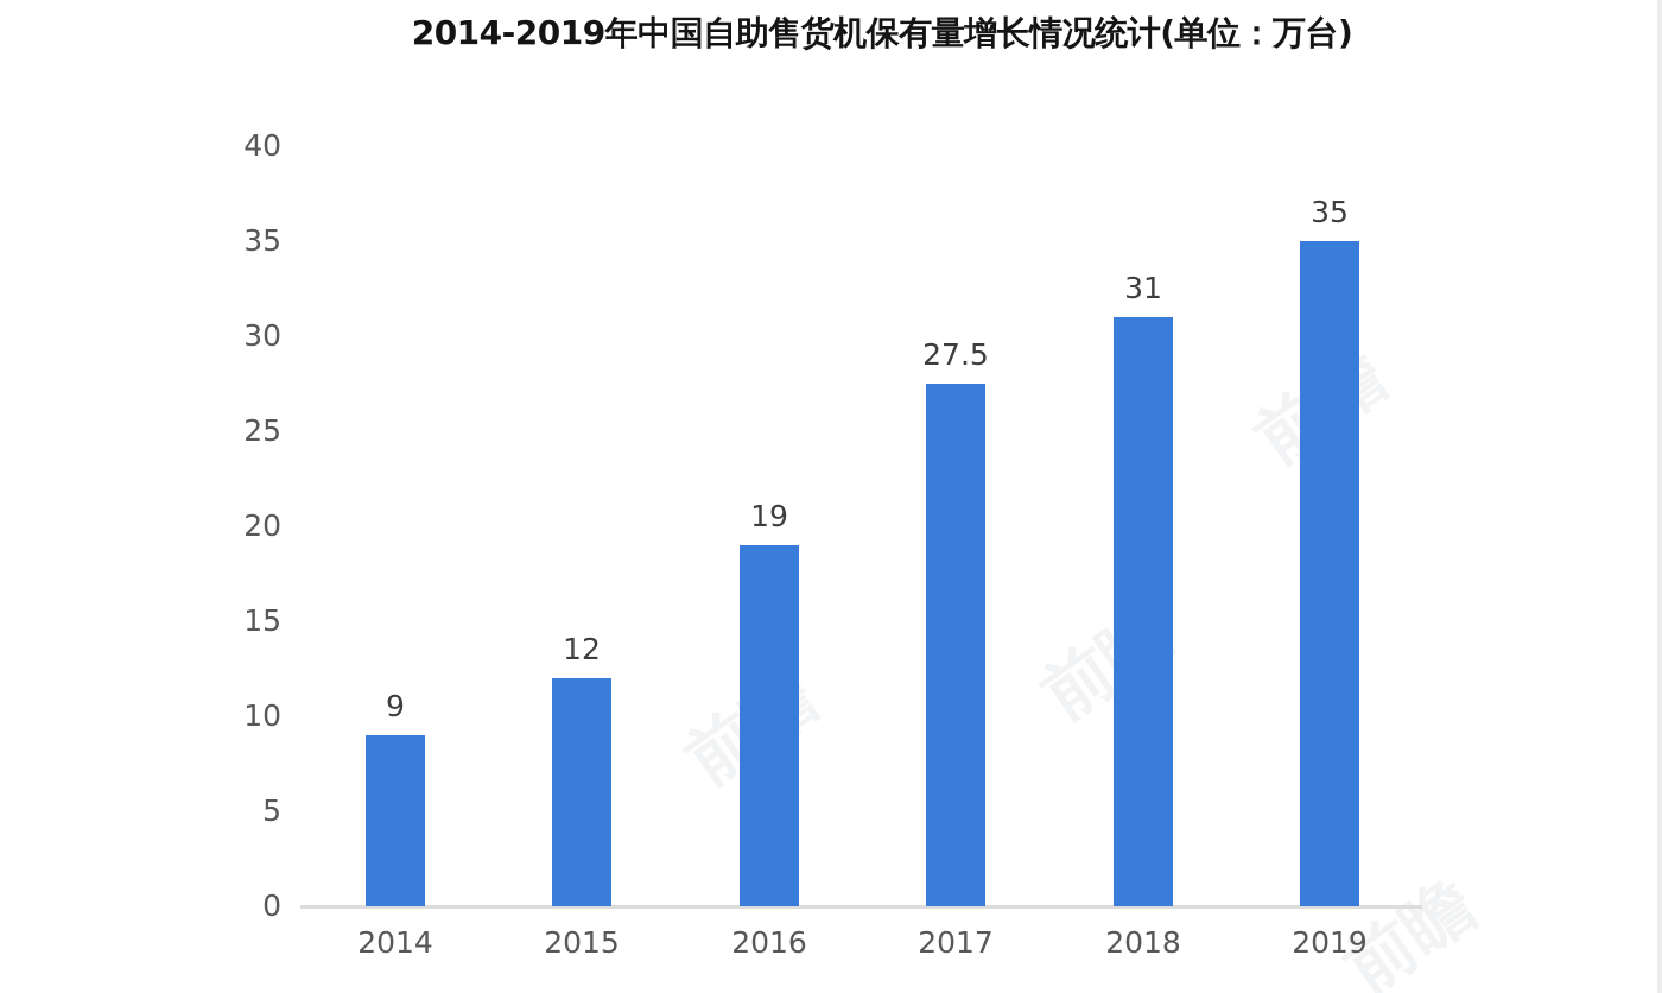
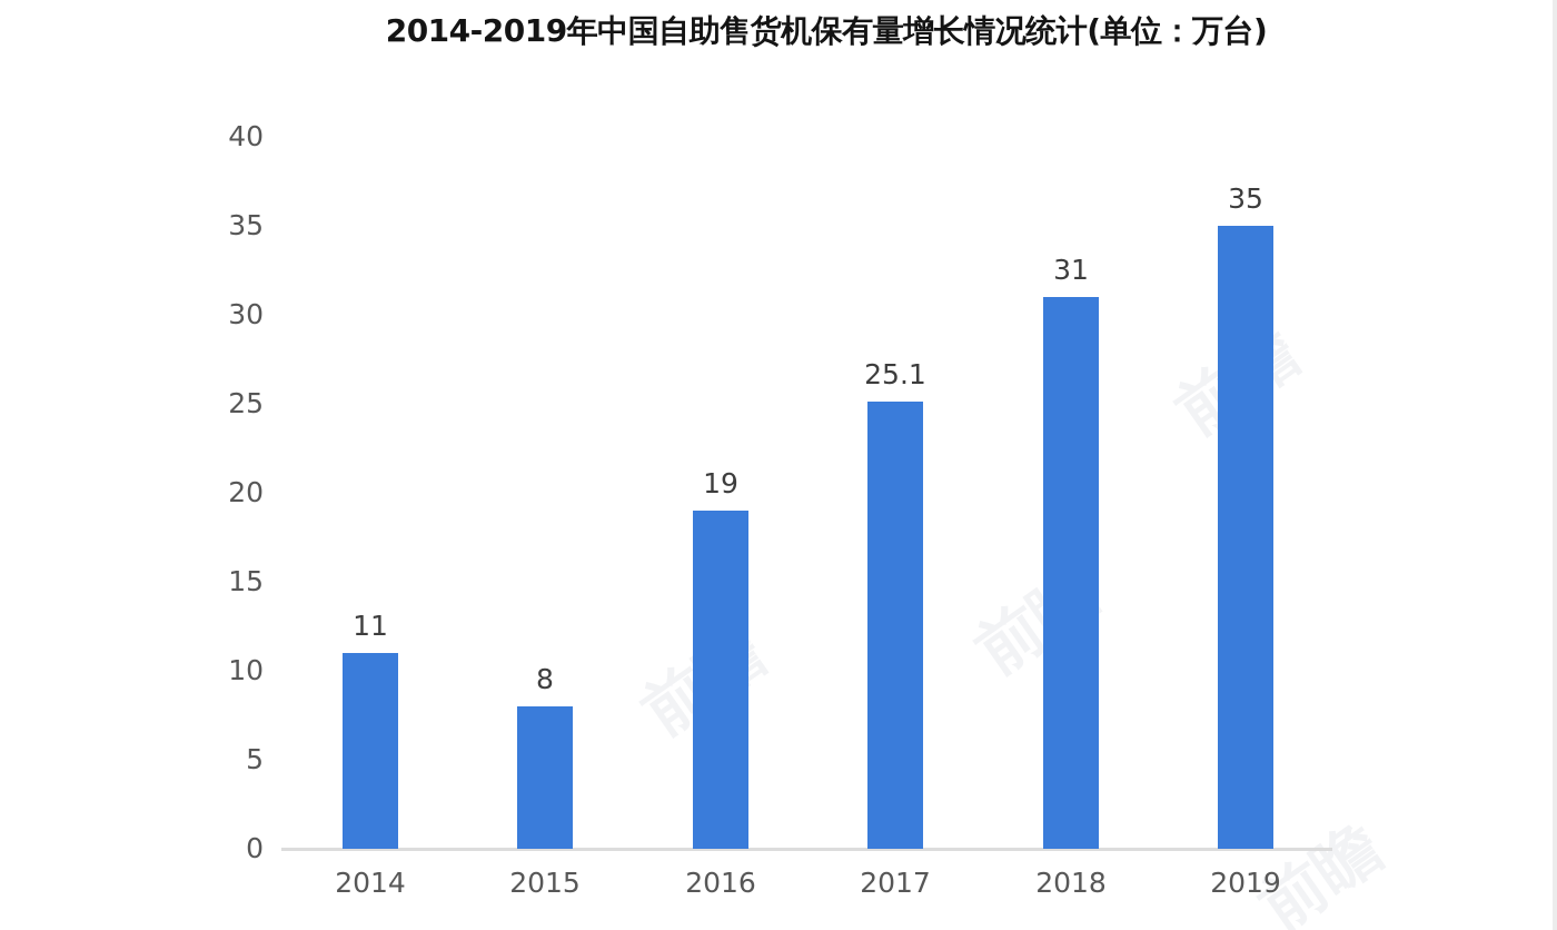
2014: 9 -> 11
2015: 12 -> 8
2017: 27.5 -> 25.1
